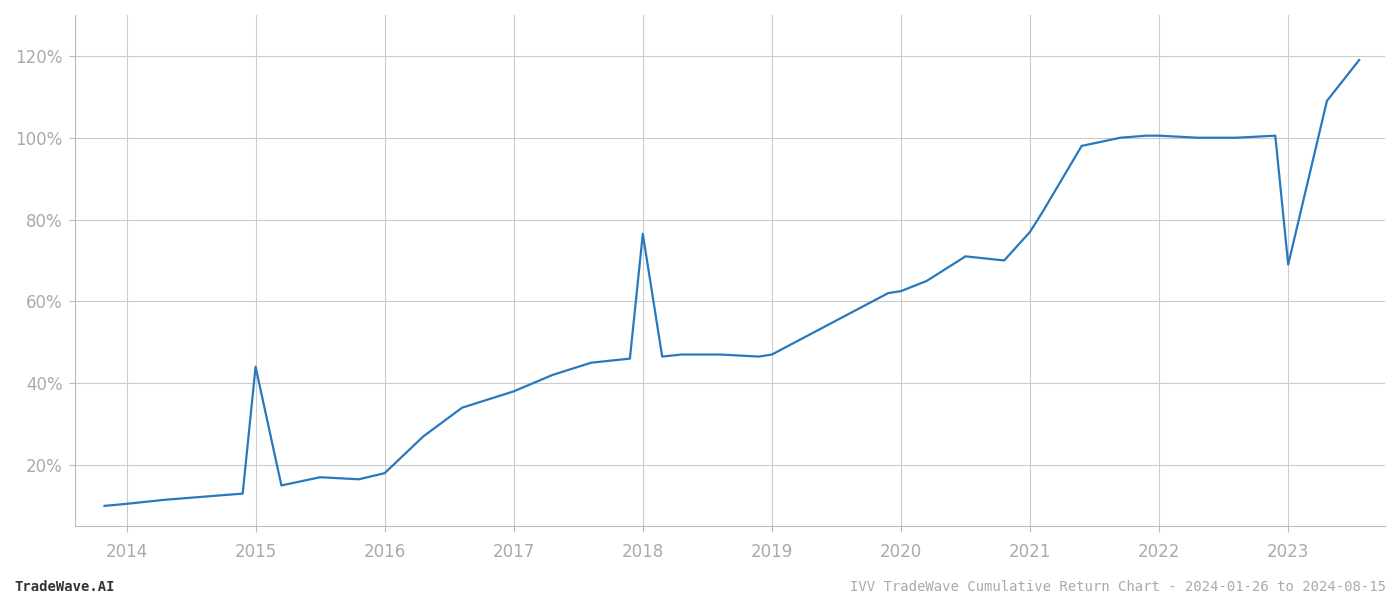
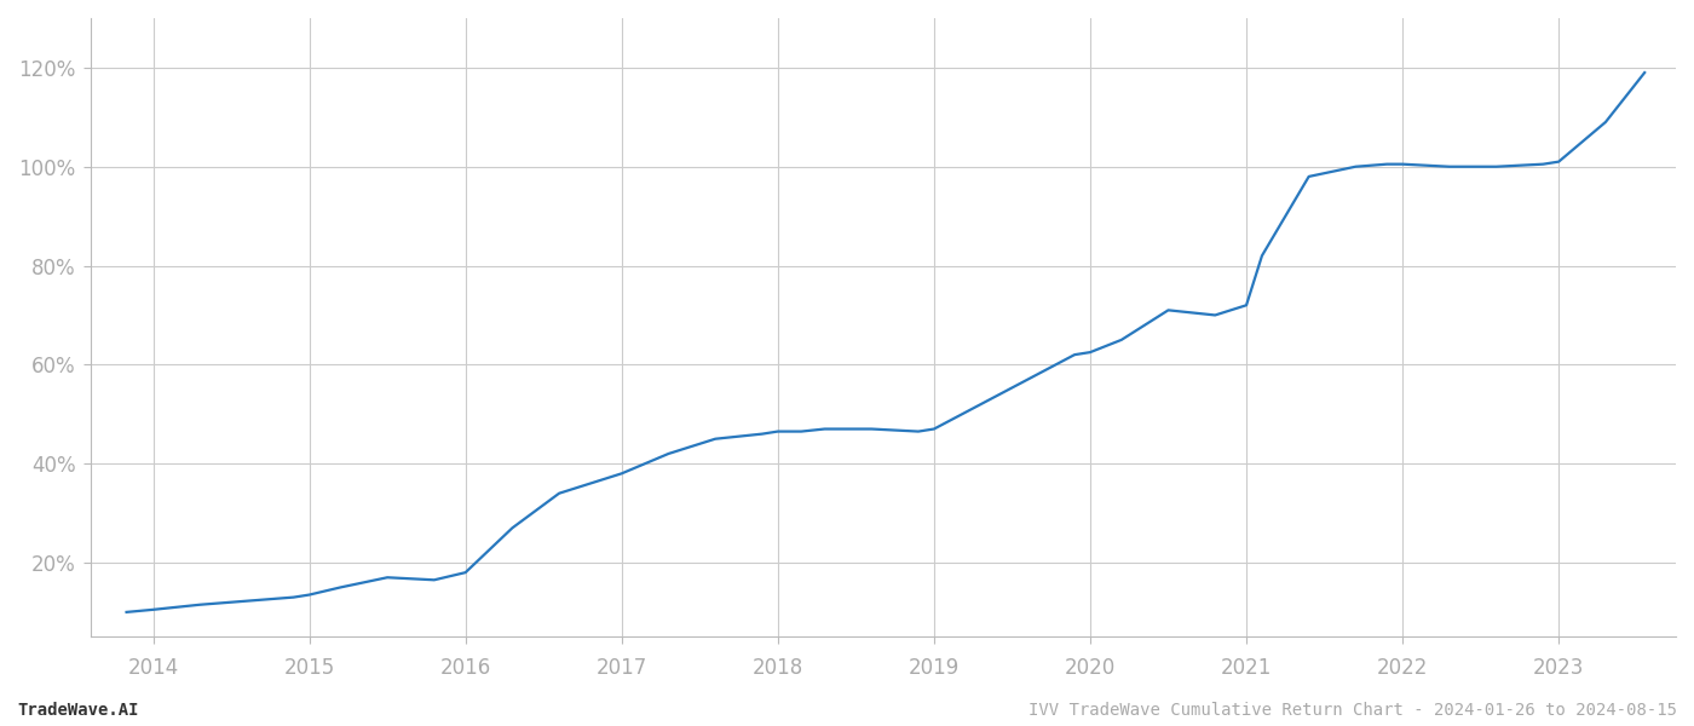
2015: 44.0% -> 13.5%
2018: 76.5% -> 46.5%
2021: 77.0% -> 72.0%
2023: 69.0% -> 101.0%
